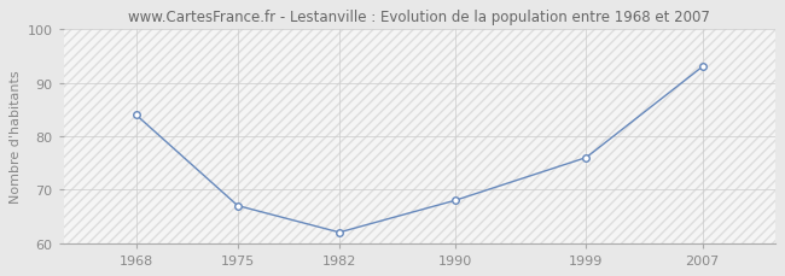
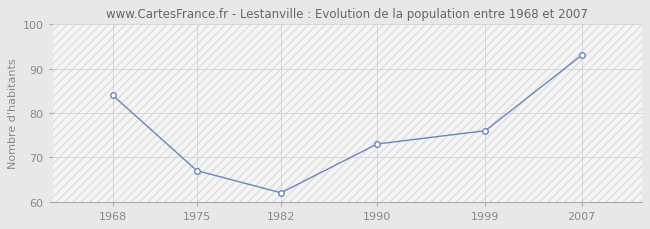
1990: 68 -> 73
